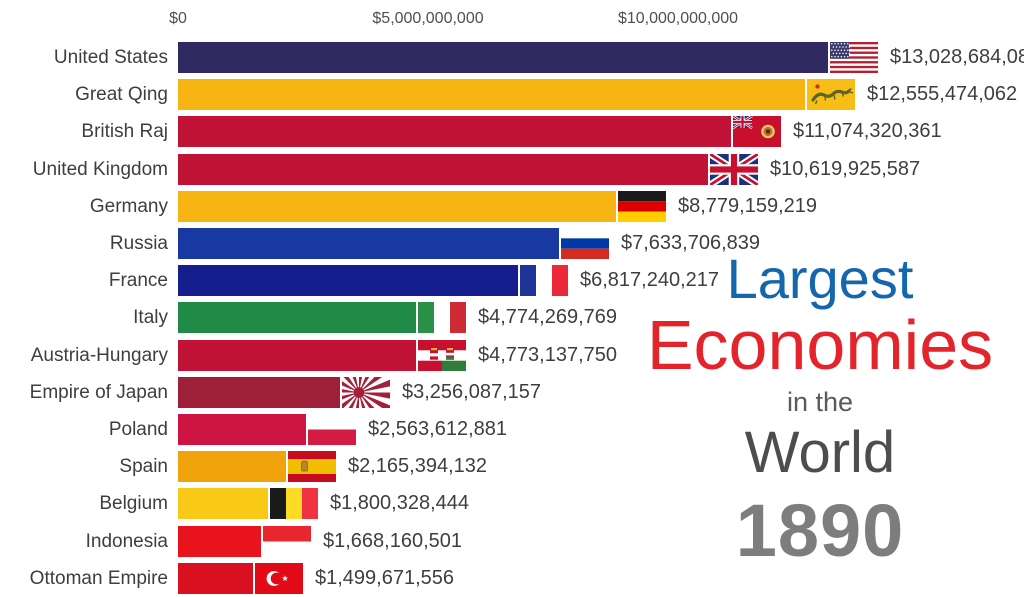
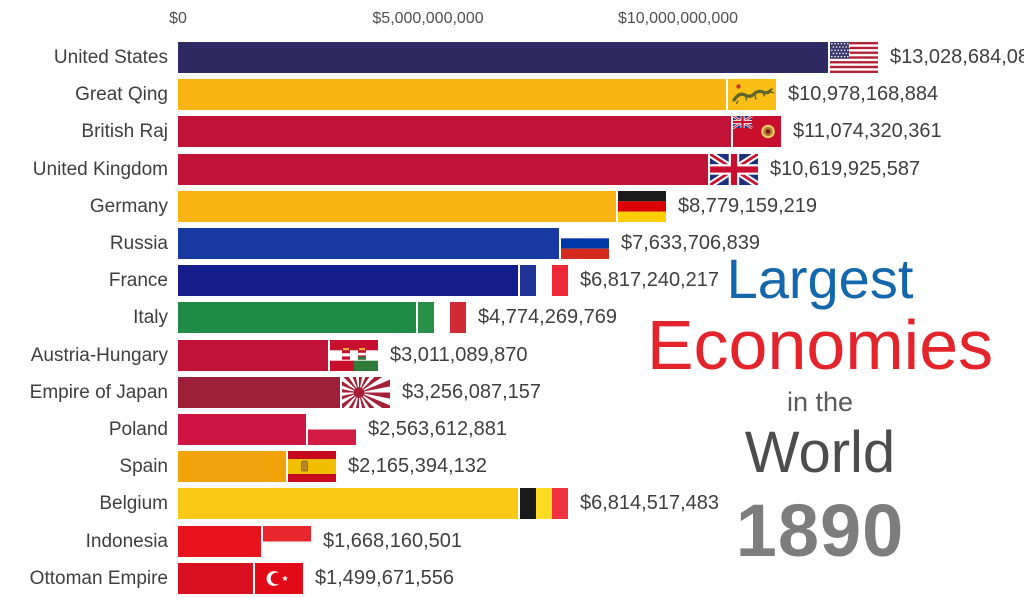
Great Qing: $12,555,474,062 -> $10,978,168,884
Austria-Hungary: $4,773,137,750 -> $3,011,089,870
Belgium: $1,800,328,444 -> $6,814,517,483
